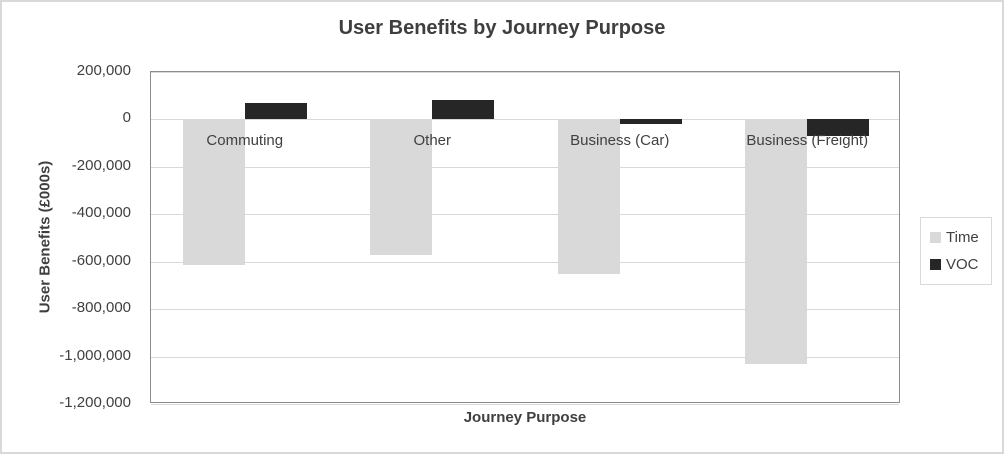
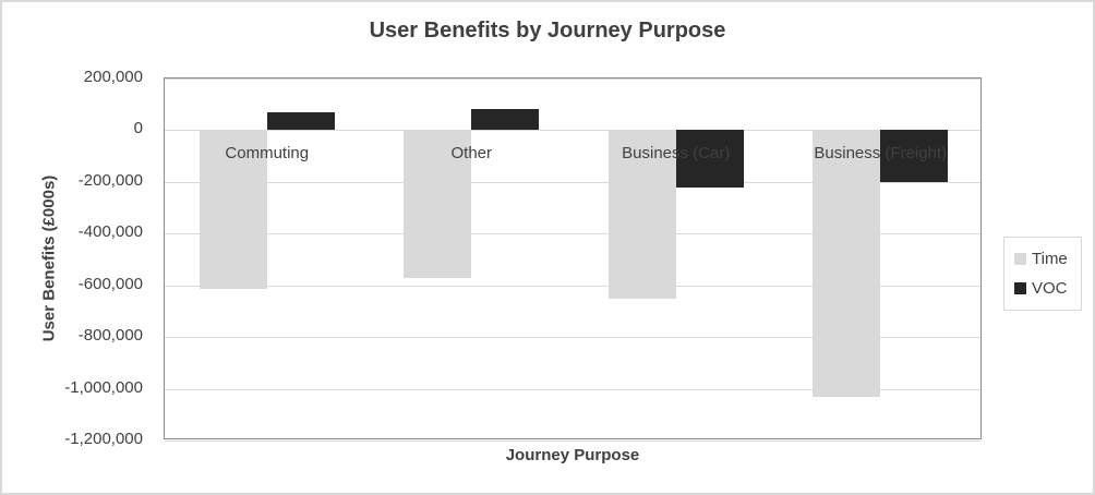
VOC/Business (Car): -20000 -> -220000
VOC/Business (Freight): -70000 -> -200000
